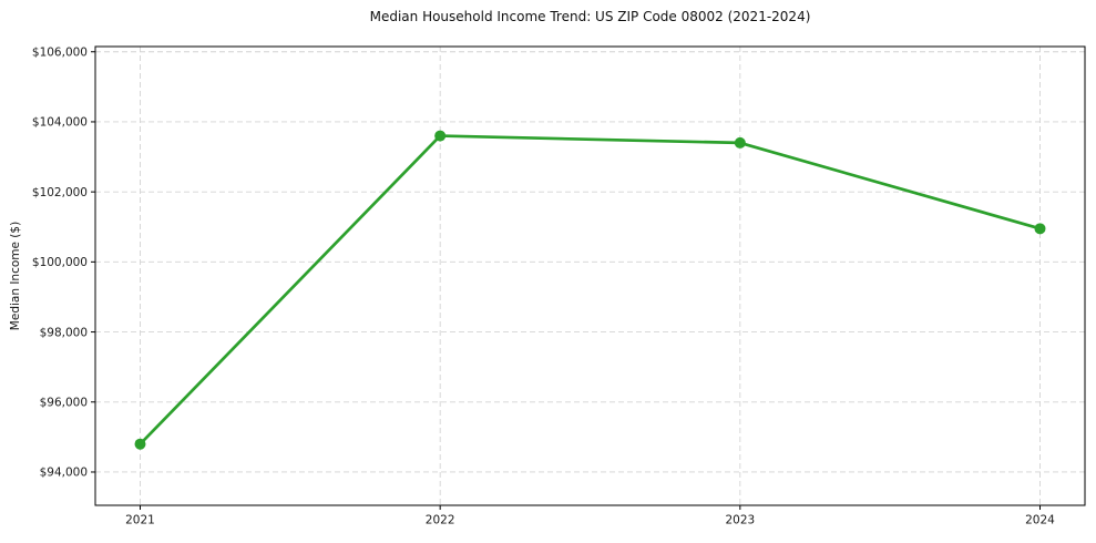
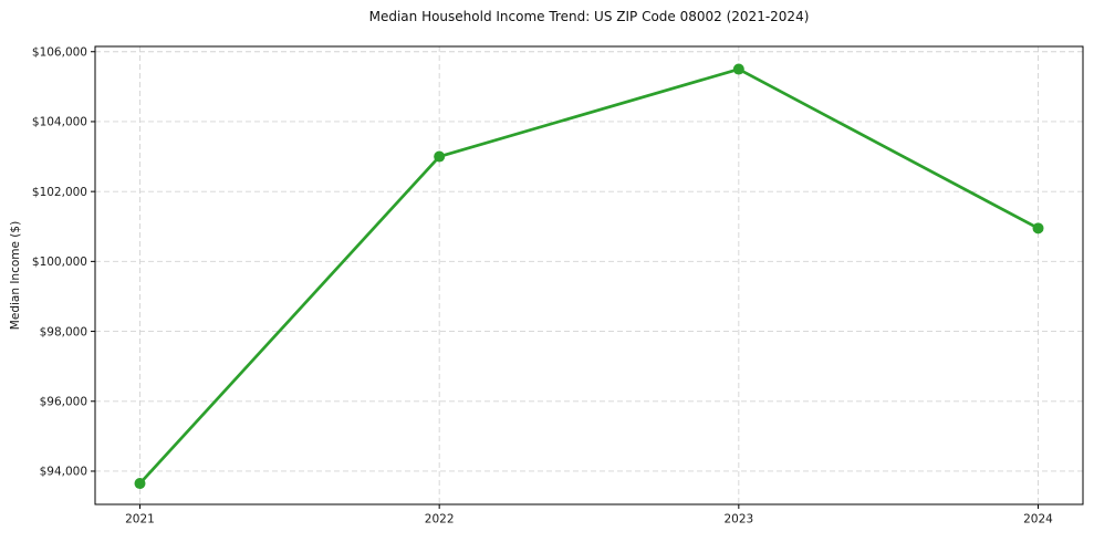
2021: $94800 -> $93600
2022: $103600 -> $103000
2023: $103400 -> $105500
